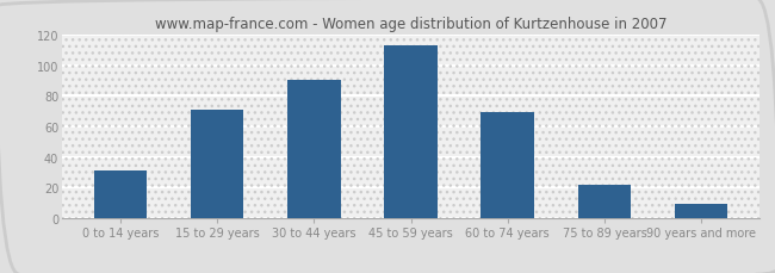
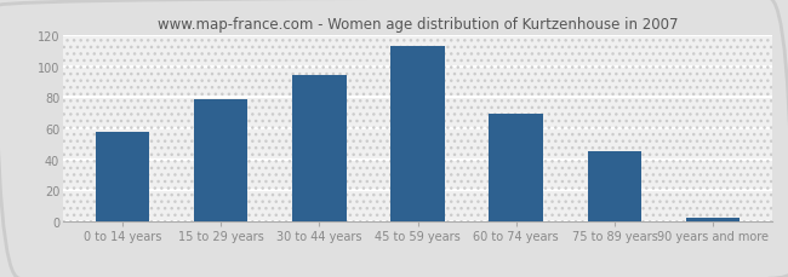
0 to 14 years: 31 -> 58
15 to 29 years: 71 -> 79
30 to 44 years: 90 -> 94
75 to 89 years: 22 -> 45
90 years and more: 9 -> 2
